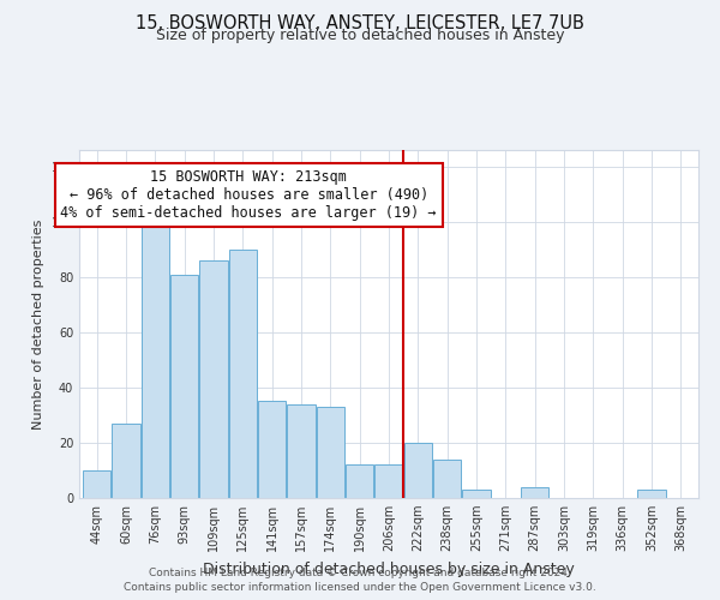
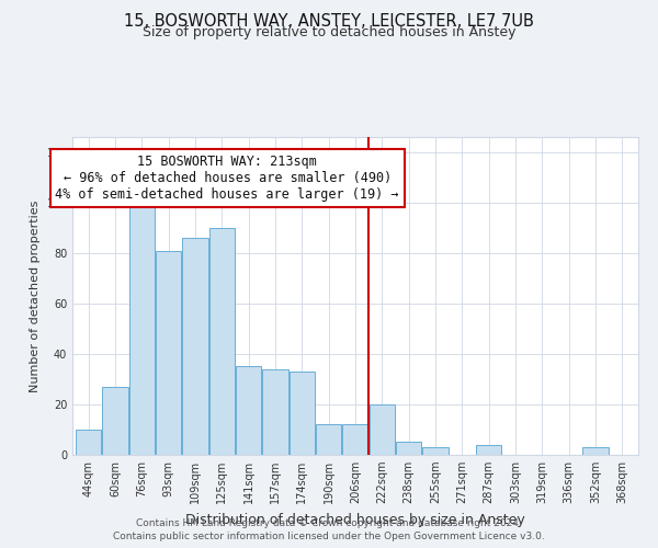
238sqm: 14 -> 5
